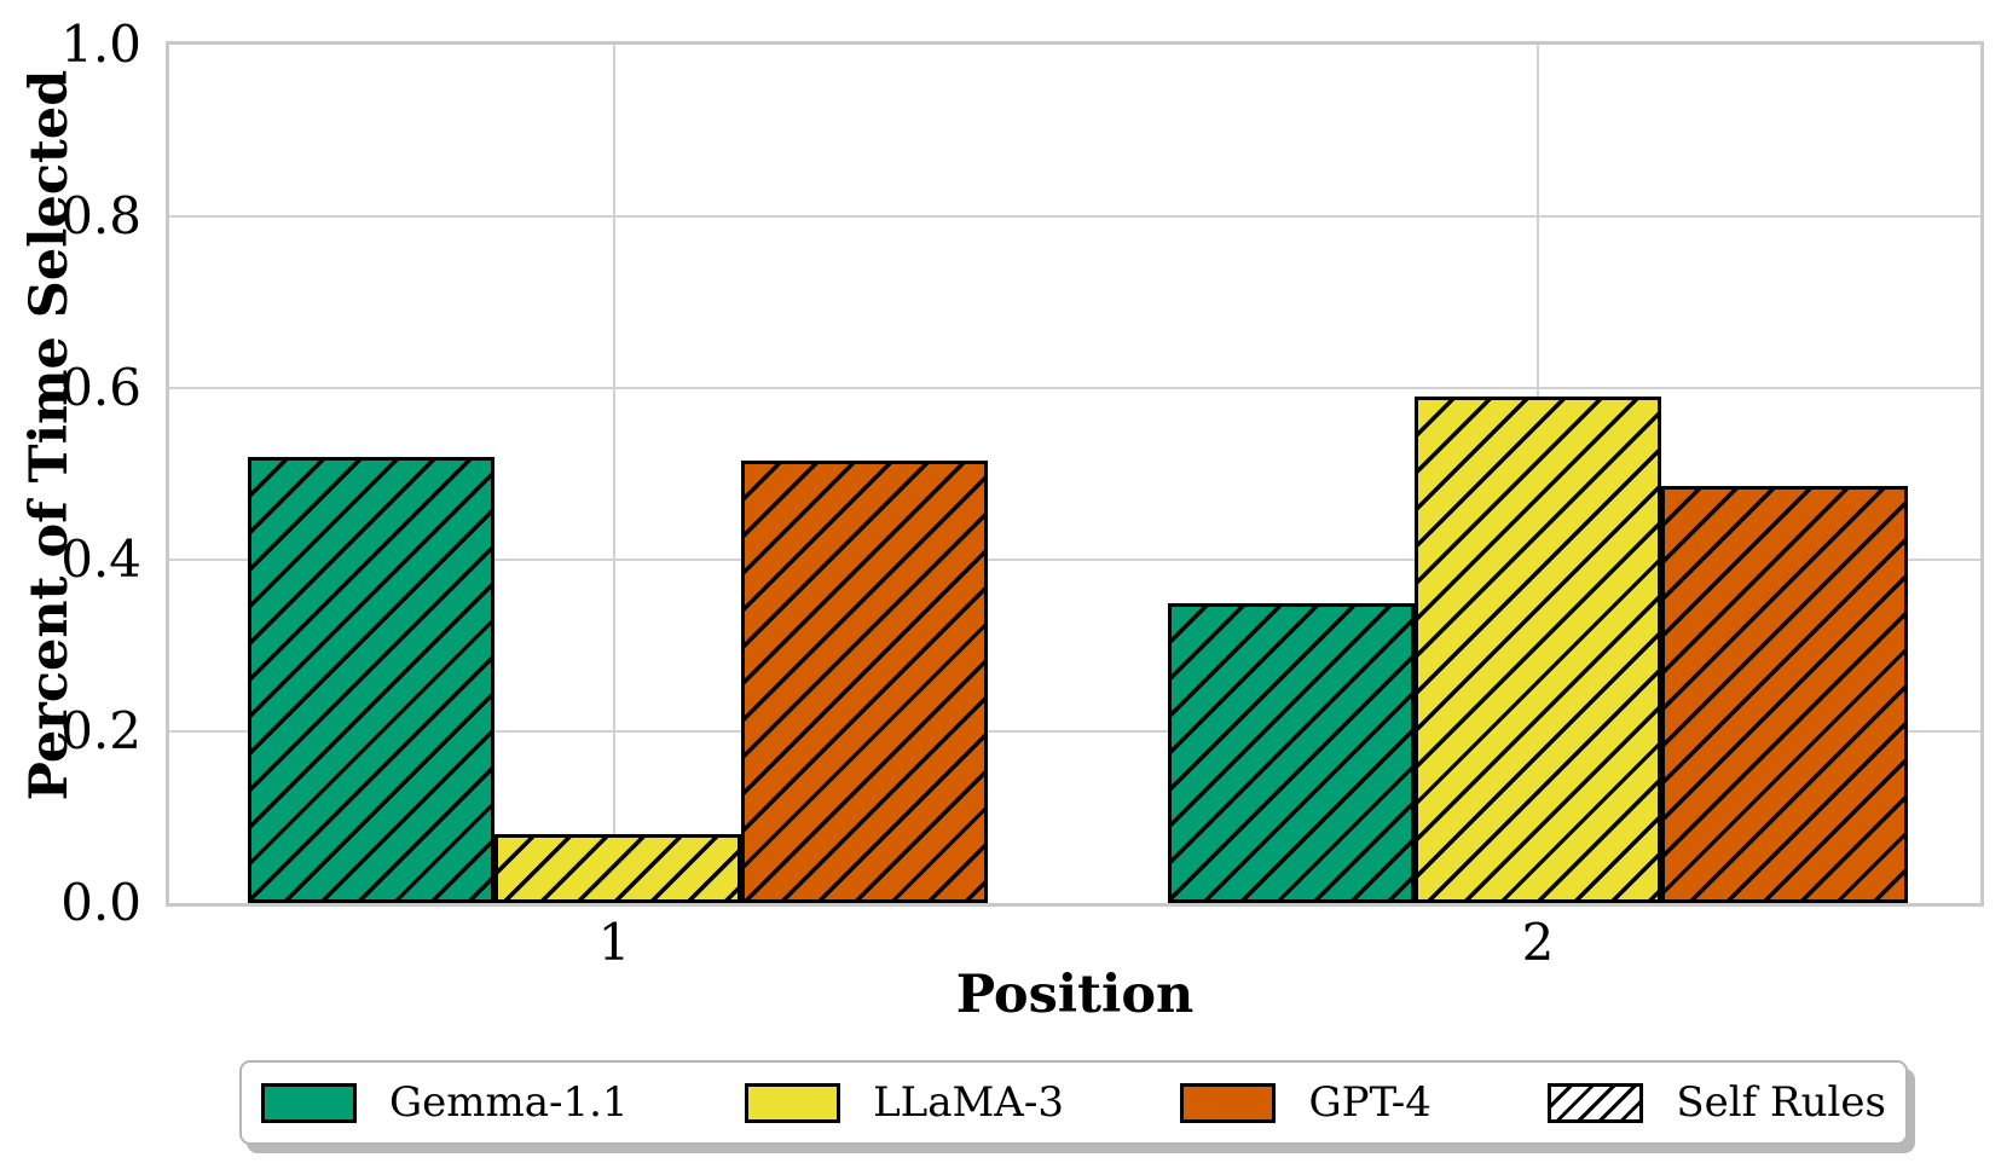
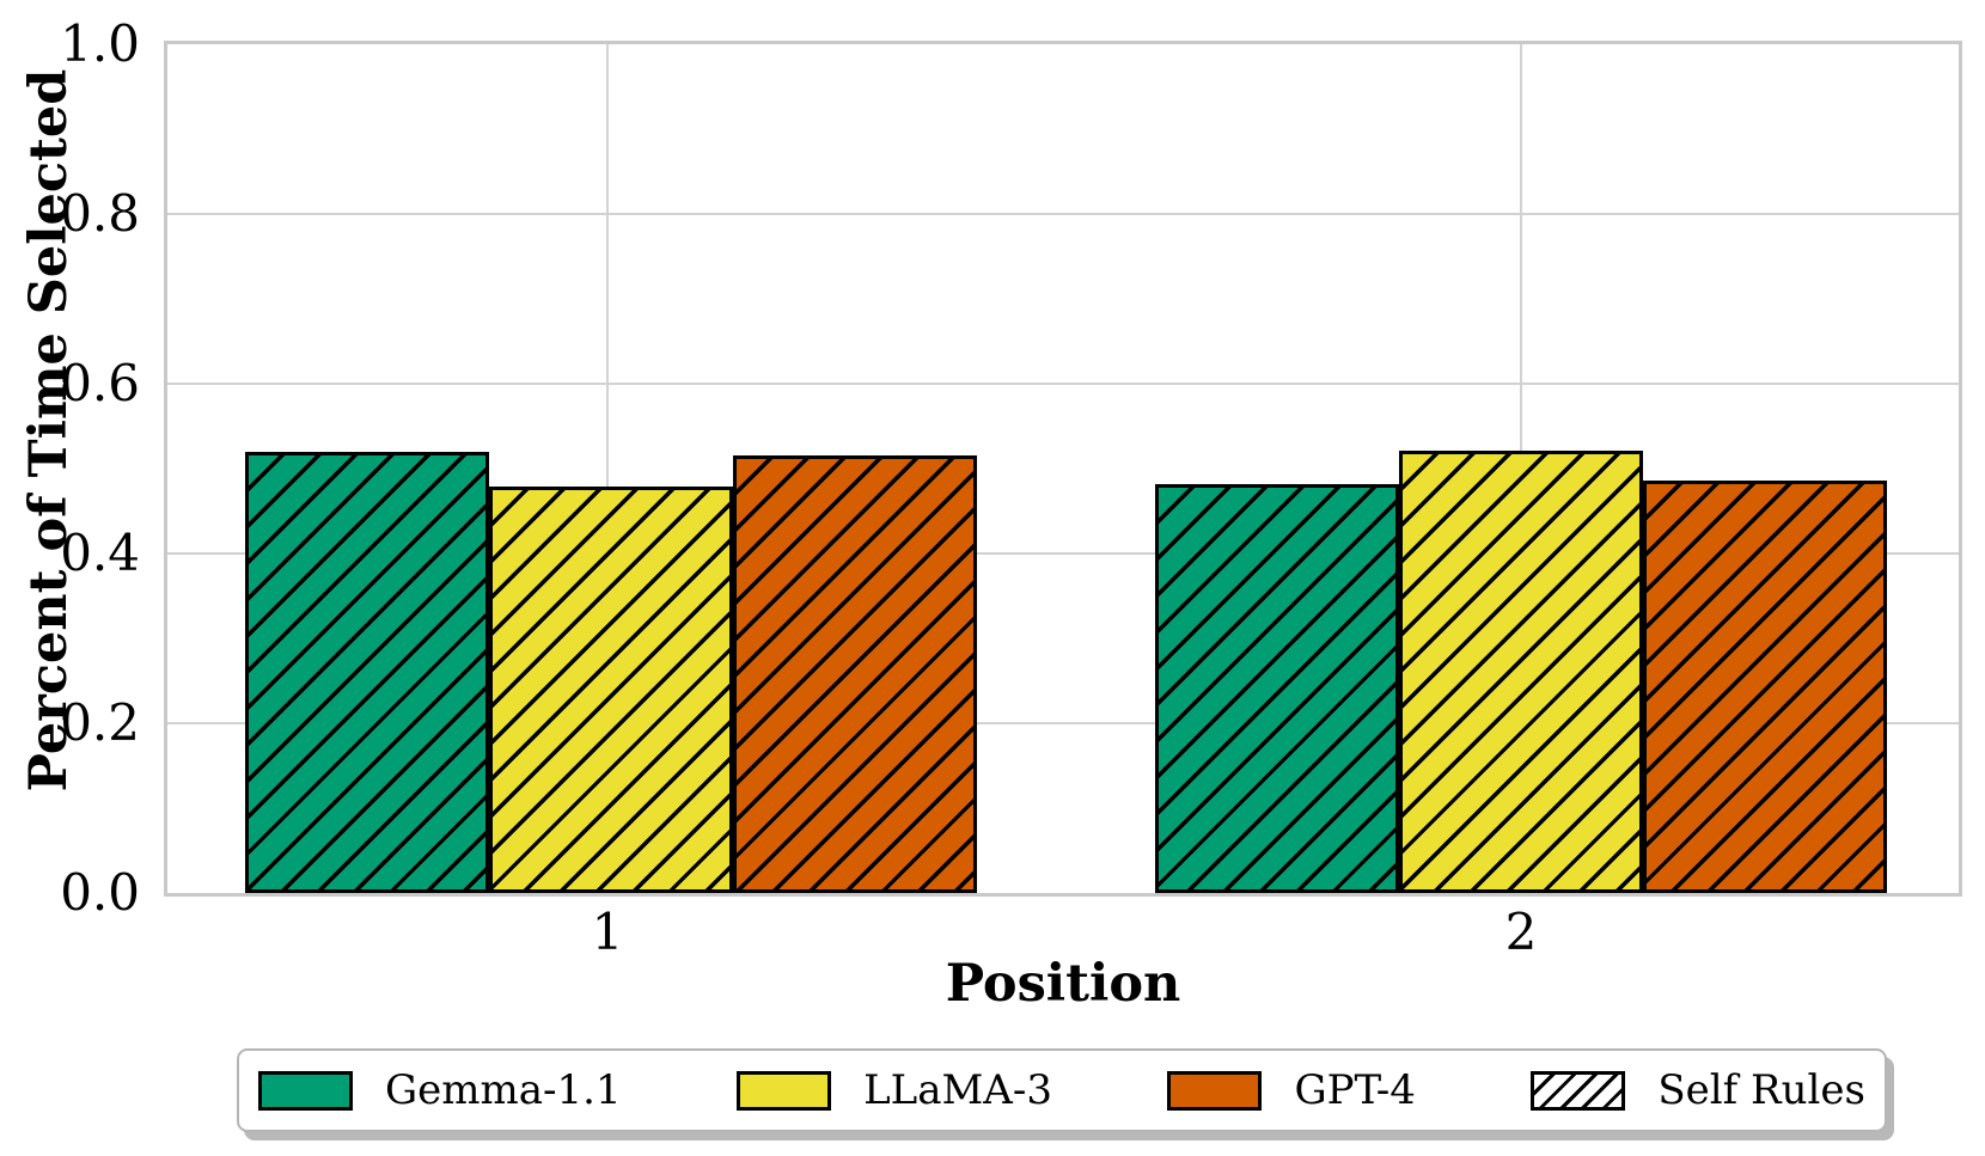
LLaMA-3/1: 0.08 -> 0.48
Gemma-1.1/2: 0.35 -> 0.48
LLaMA-3/2: 0.59 -> 0.52
